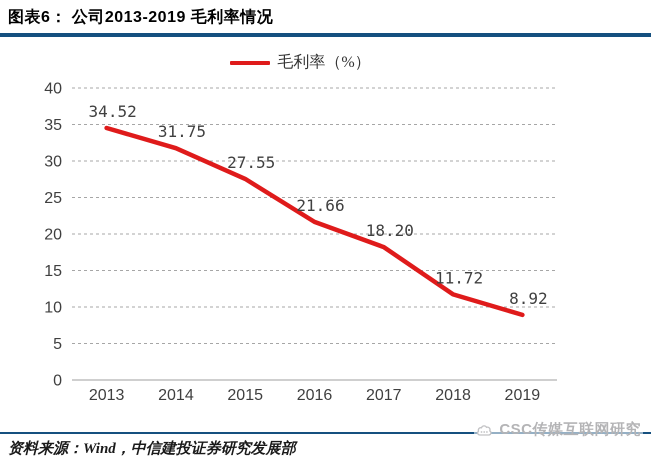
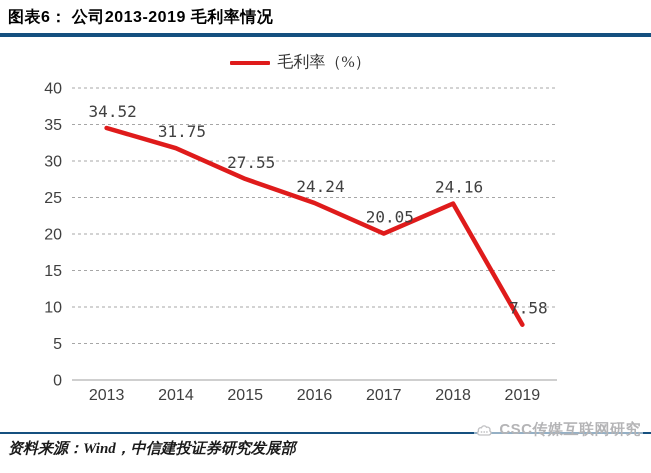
2016: 21.66 -> 24.24
2017: 18.20 -> 20.05
2018: 11.72 -> 24.16
2019: 8.92 -> 7.58
